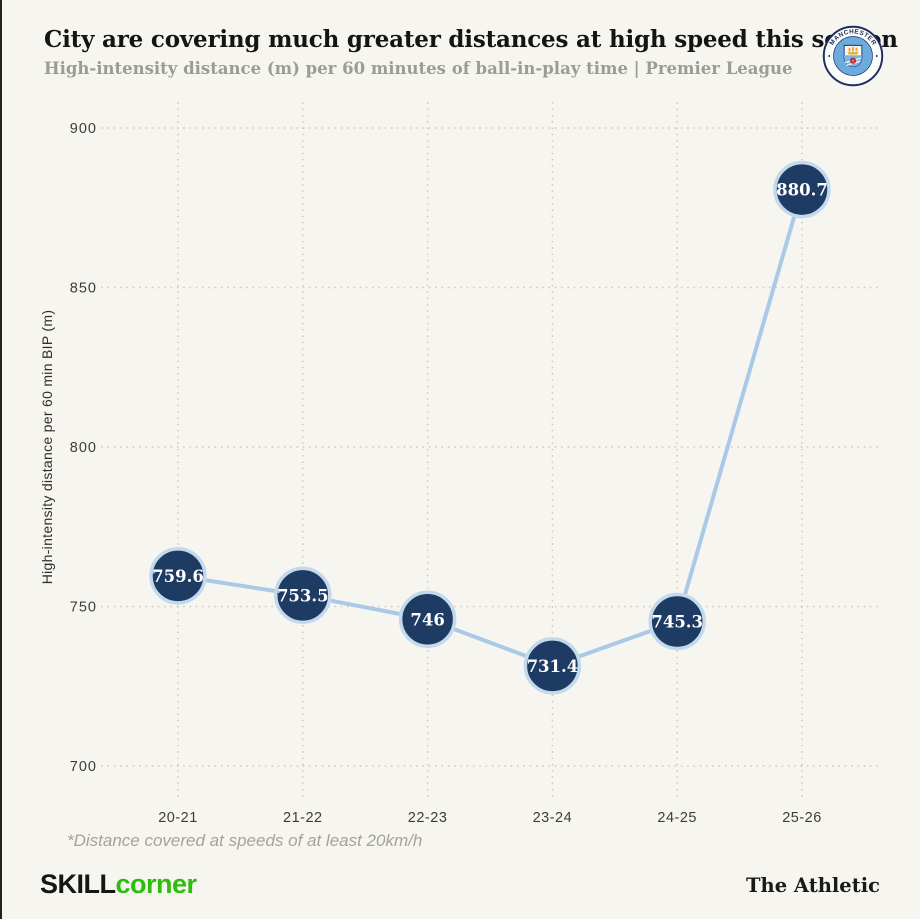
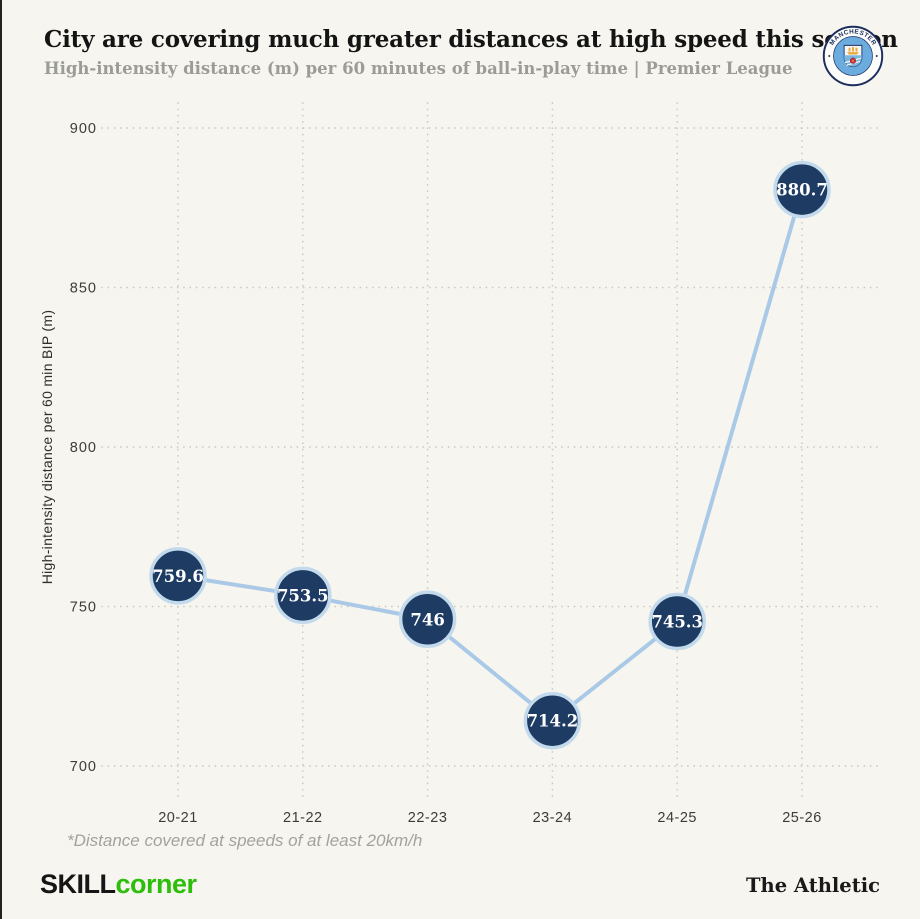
23-24: 731.4 -> 714.2
